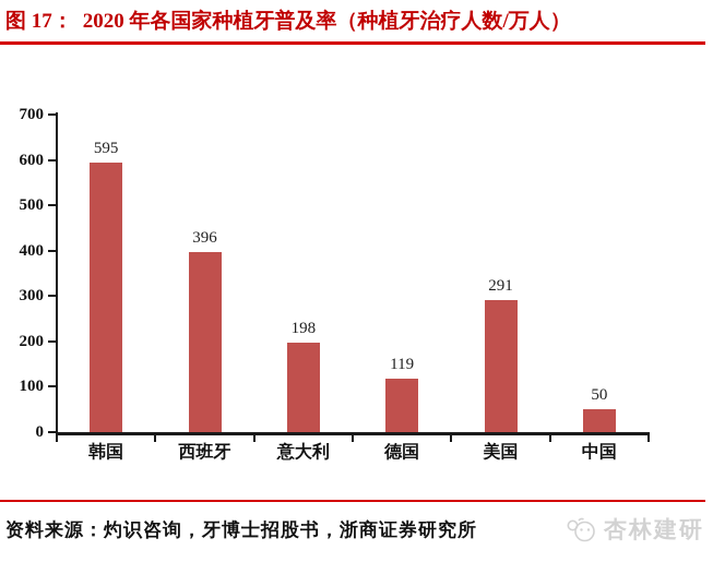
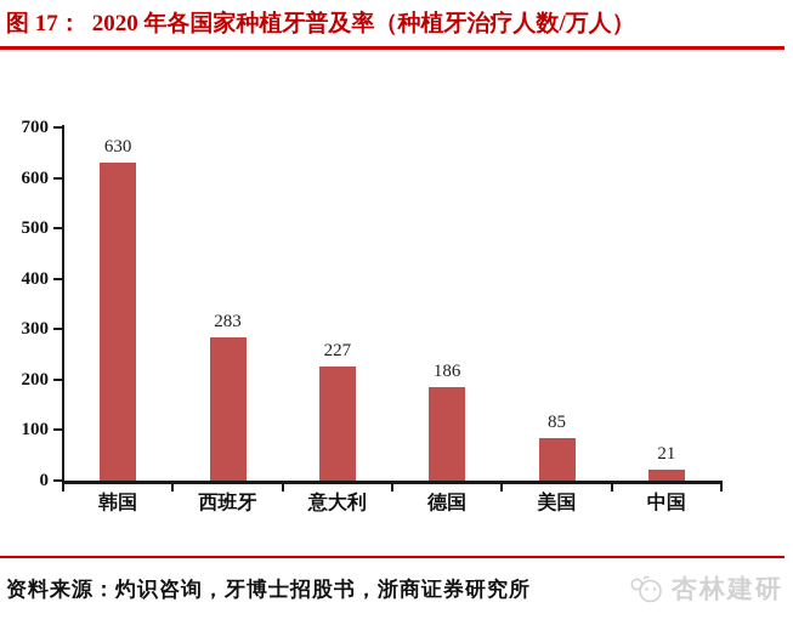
韩国: 595 -> 630
西班牙: 396 -> 283
意大利: 198 -> 227
德国: 119 -> 186
美国: 291 -> 85
中国: 50 -> 21
